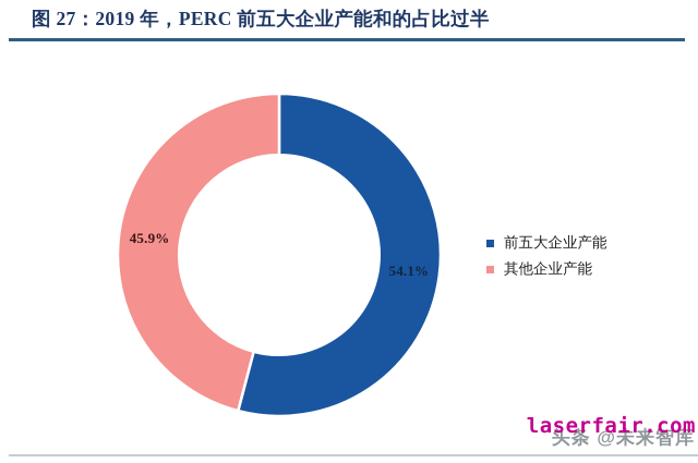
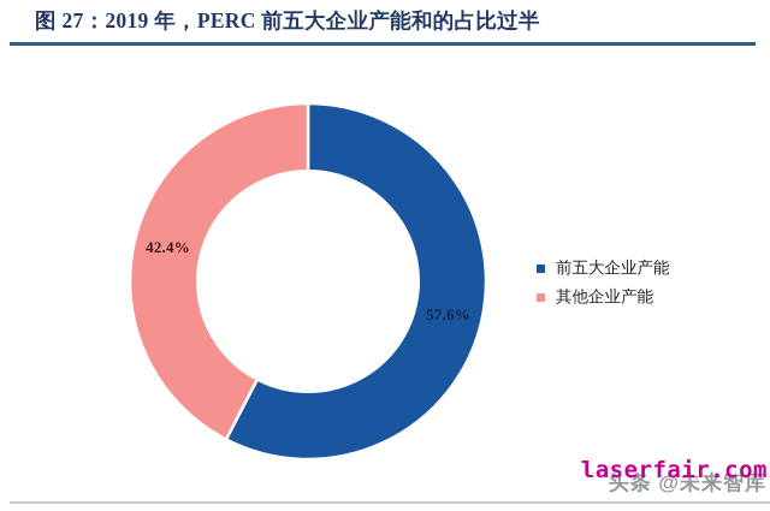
前五大企业产能: 54.1% -> 57.6%
其他企业产能: 45.9% -> 42.4%
